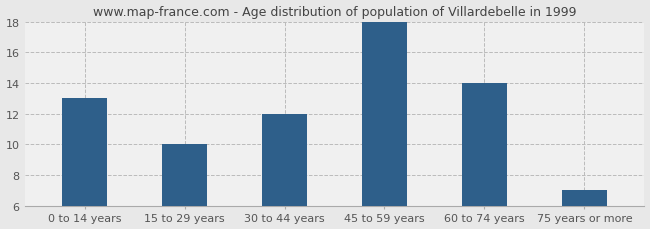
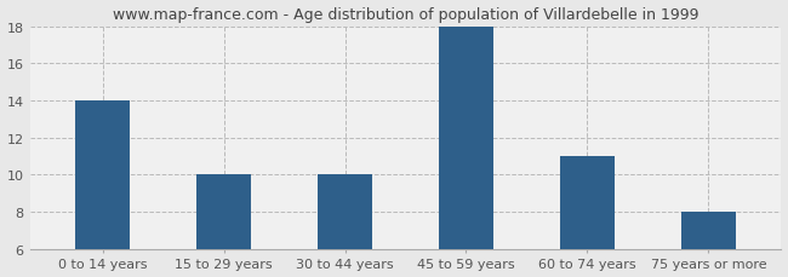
0 to 14 years: 13 -> 14
30 to 44 years: 12 -> 10
60 to 74 years: 14 -> 11
75 years or more: 7 -> 8
